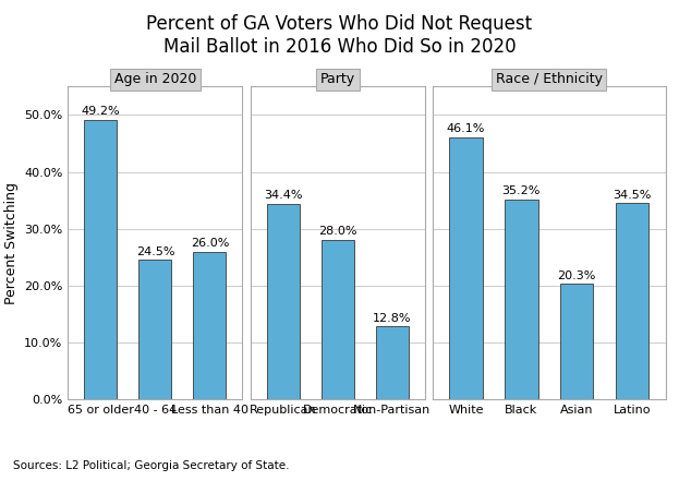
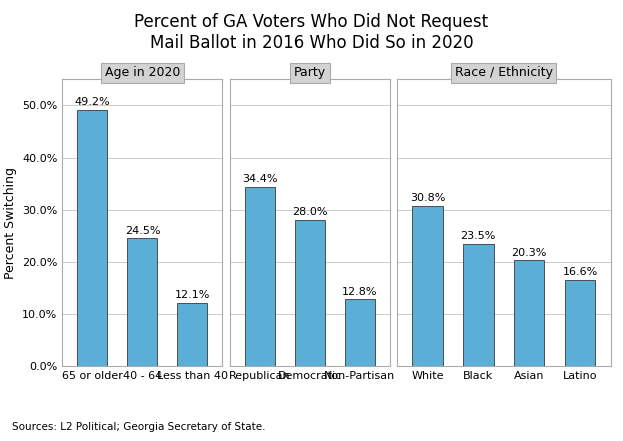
Age in 2020/Less than 40: 26.0% -> 12.1%
Race / Ethnicity/White: 46.1% -> 30.8%
Race / Ethnicity/Black: 35.2% -> 23.5%
Race / Ethnicity/Latino: 34.5% -> 16.6%
